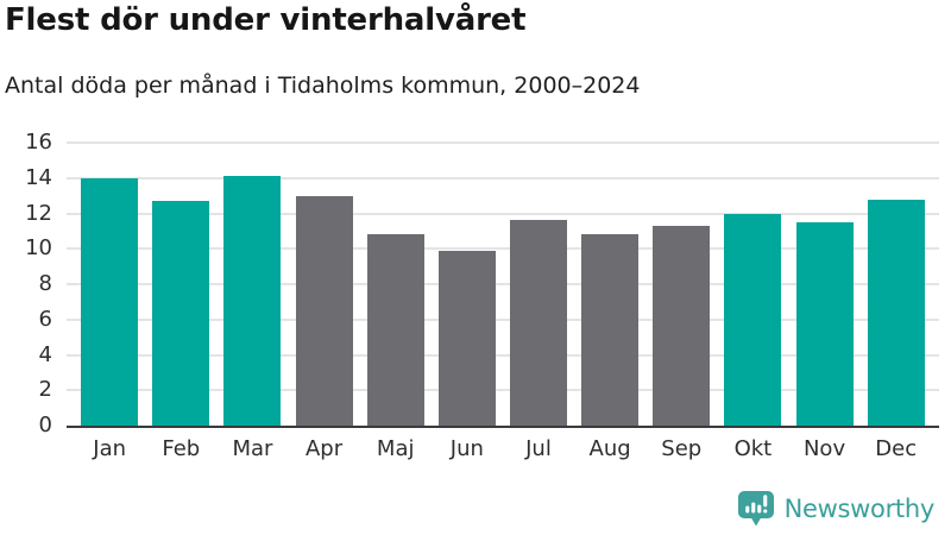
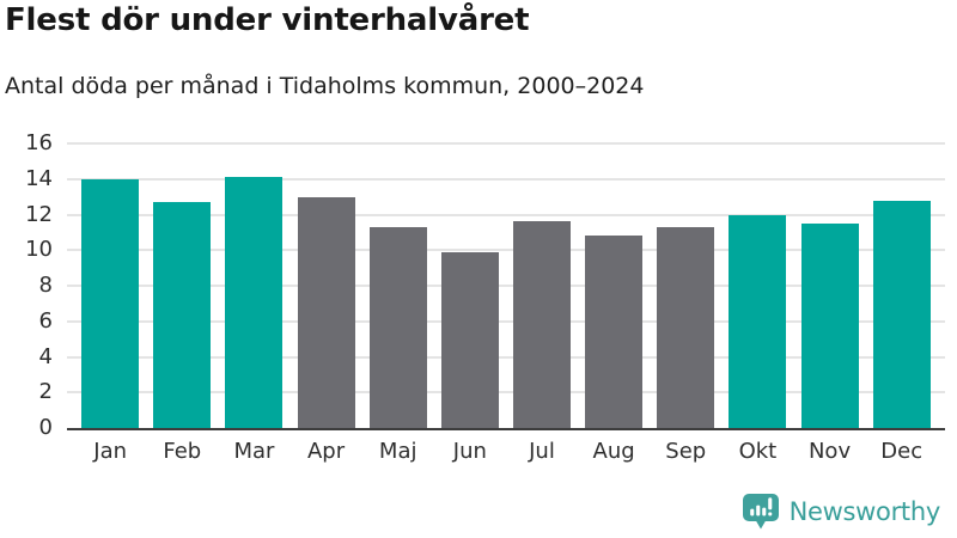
Maj: 10.8 -> 11.3
